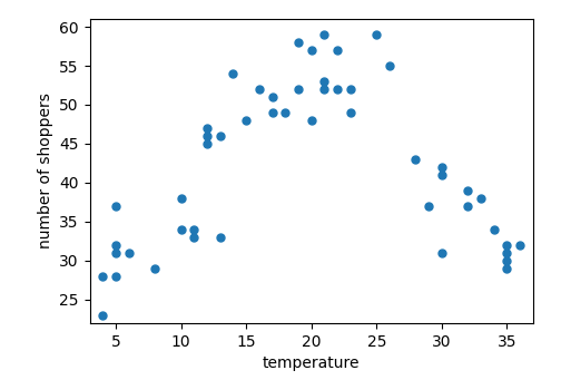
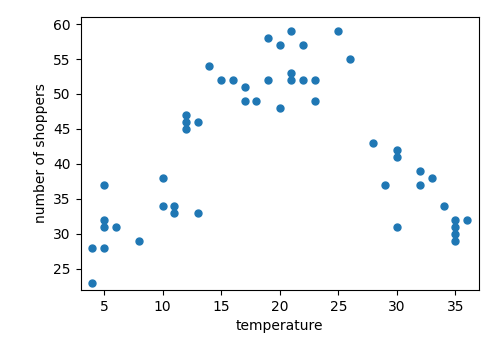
15: 48 -> 52
